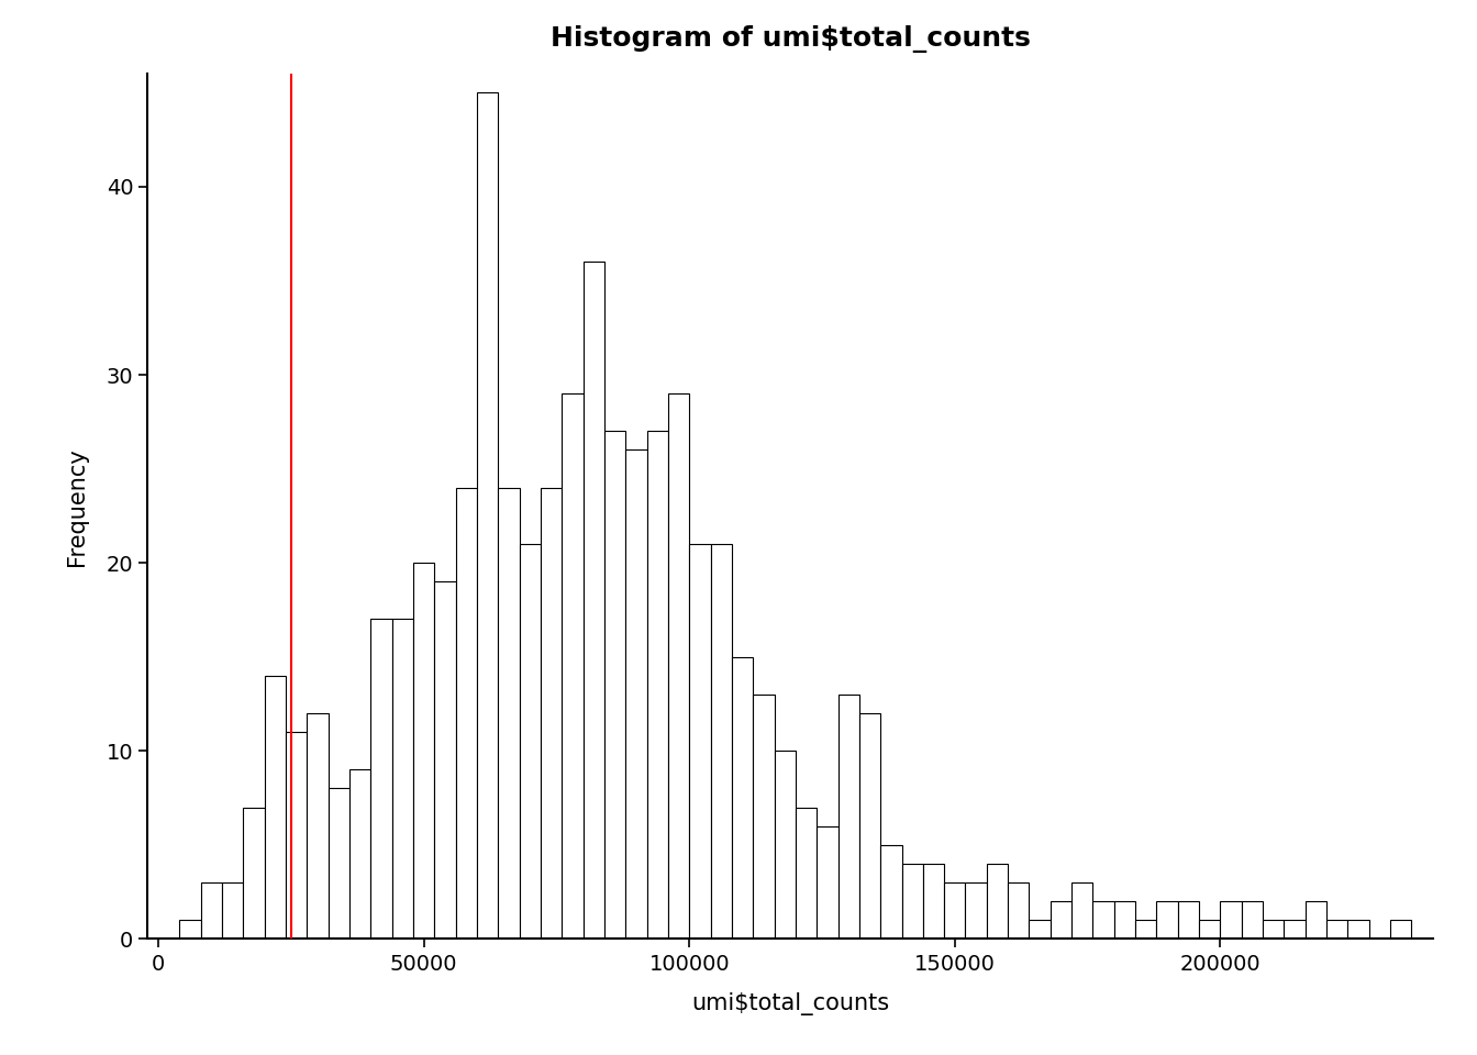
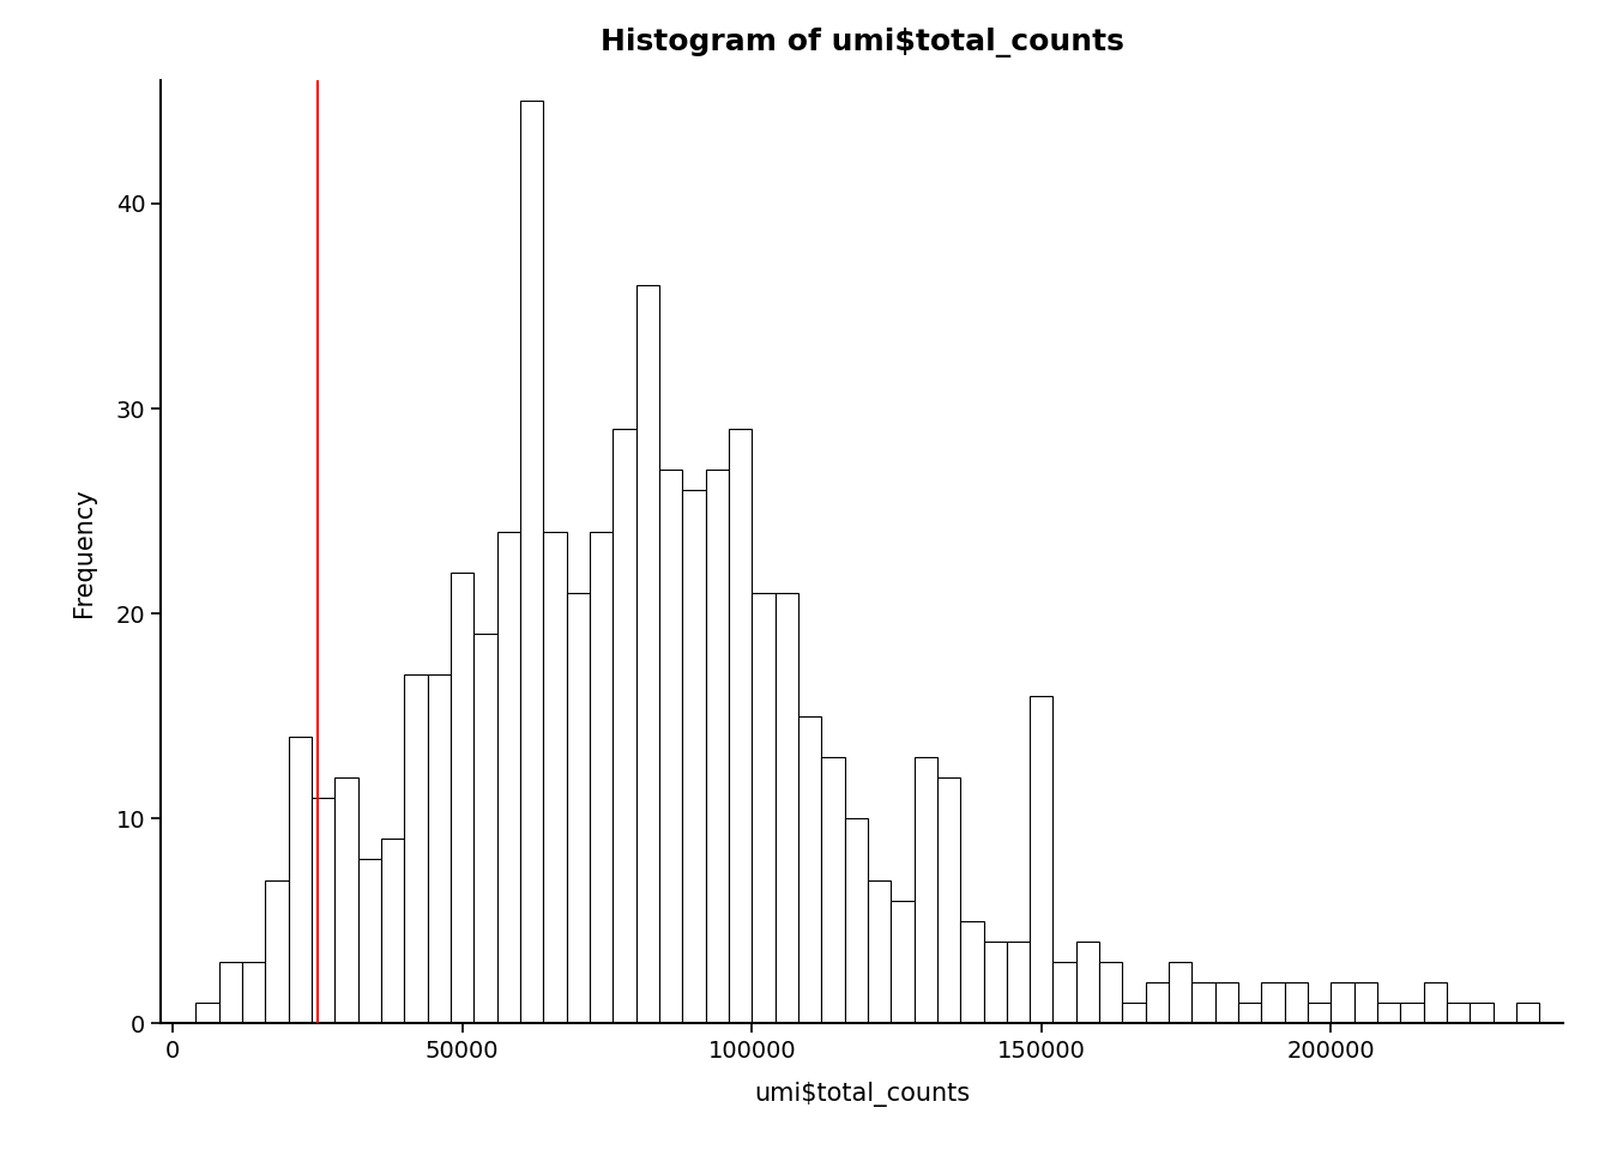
50000: 20 -> 22
150000: 3 -> 16
